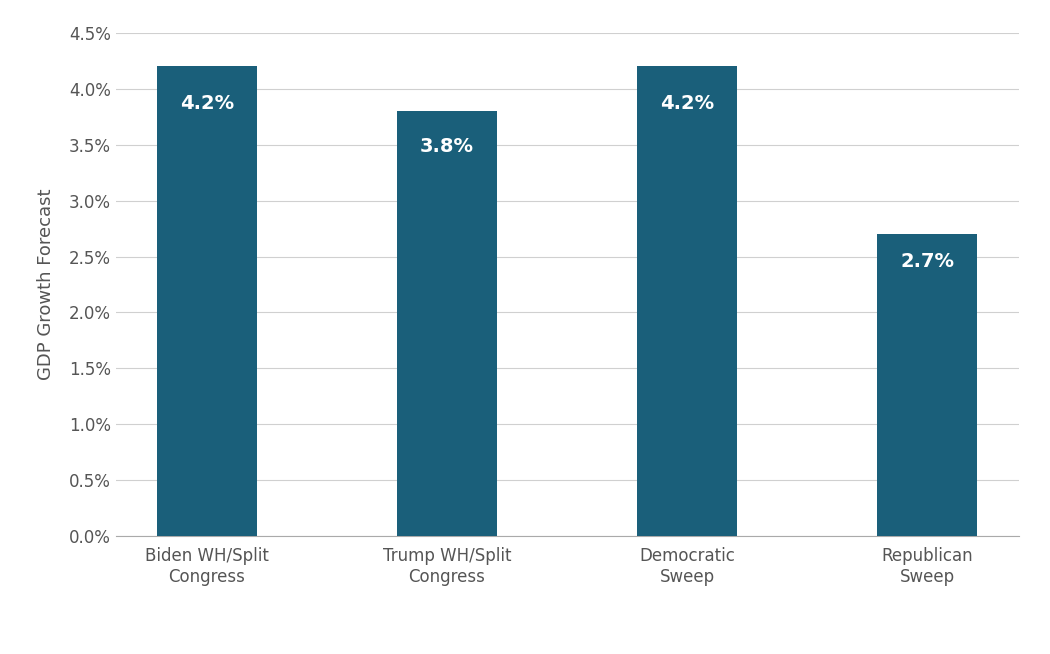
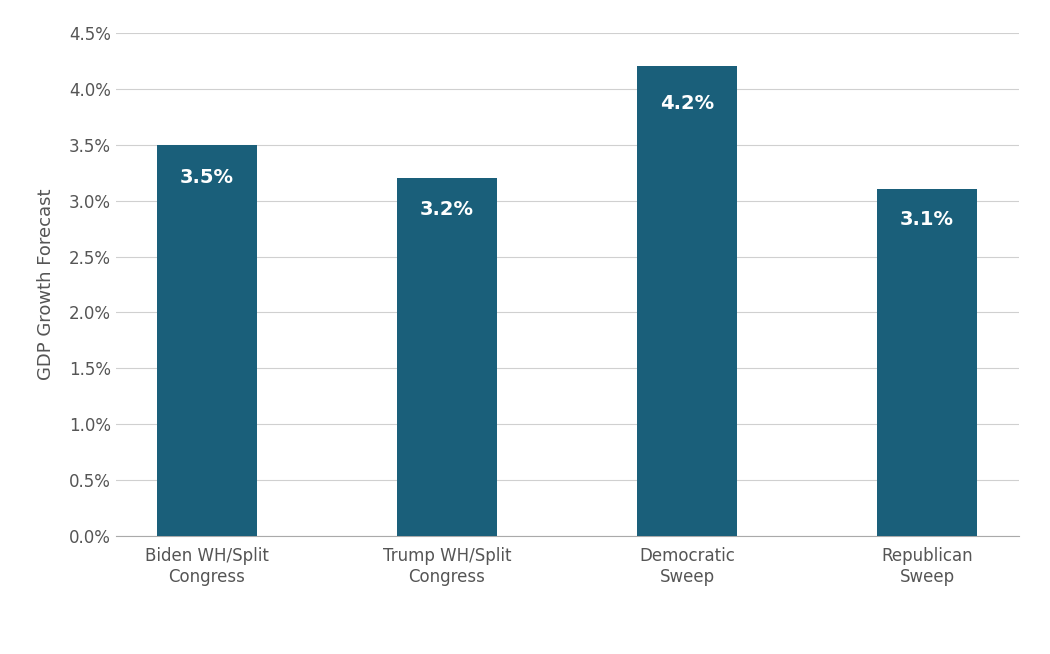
Biden WH/Split Congress: 4.2% -> 3.5%
Trump WH/Split Congress: 3.8% -> 3.2%
Republican Sweep: 2.7% -> 3.1%
